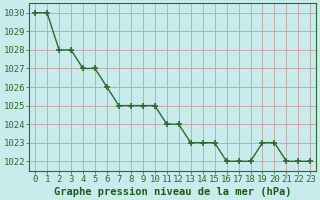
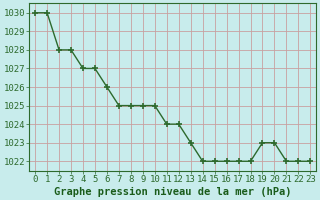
14: 1023 -> 1022
15: 1023 -> 1022
